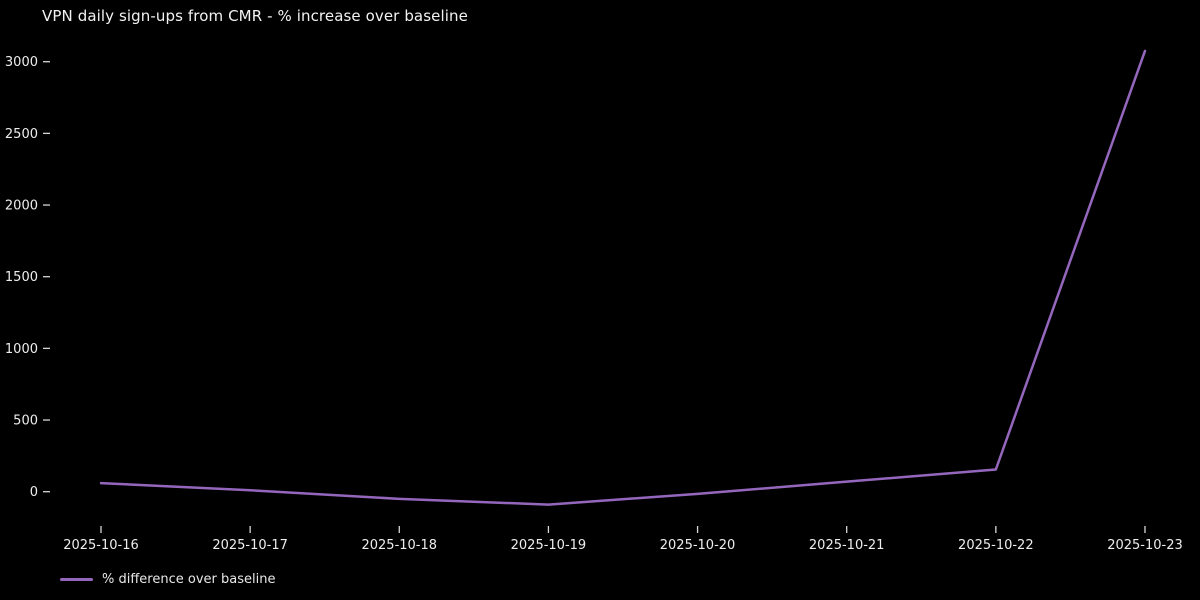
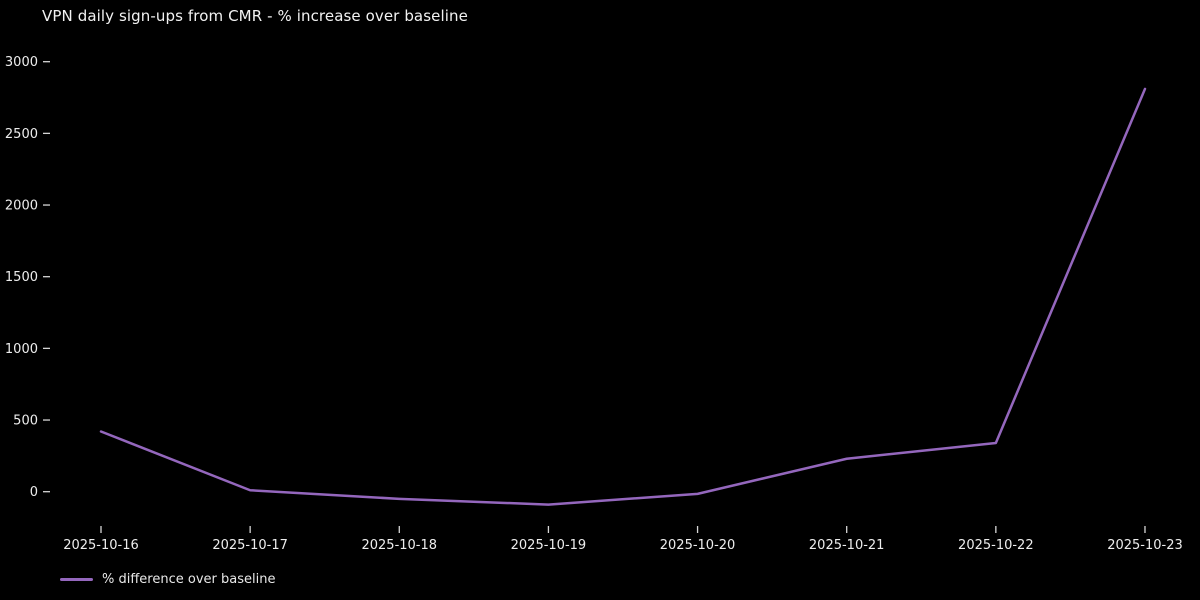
2025-10-16: 60 -> 420
2025-10-21: 70 -> 230
2025-10-22: 160 -> 340
2025-10-23: 3080 -> 2810
